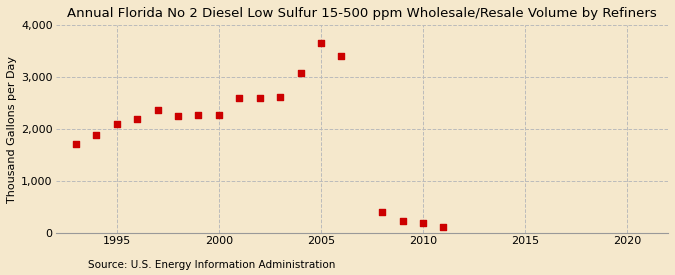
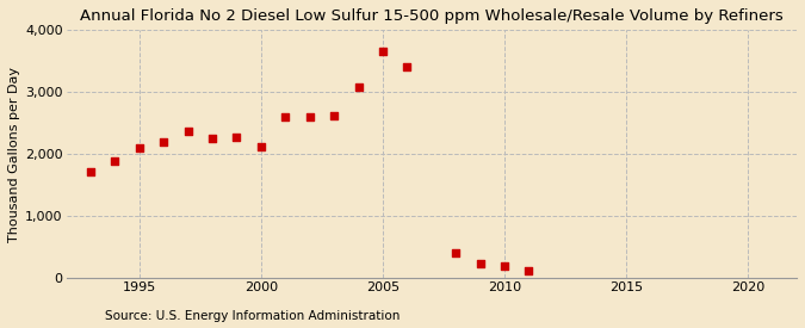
2000: 2,280 -> 2,120
